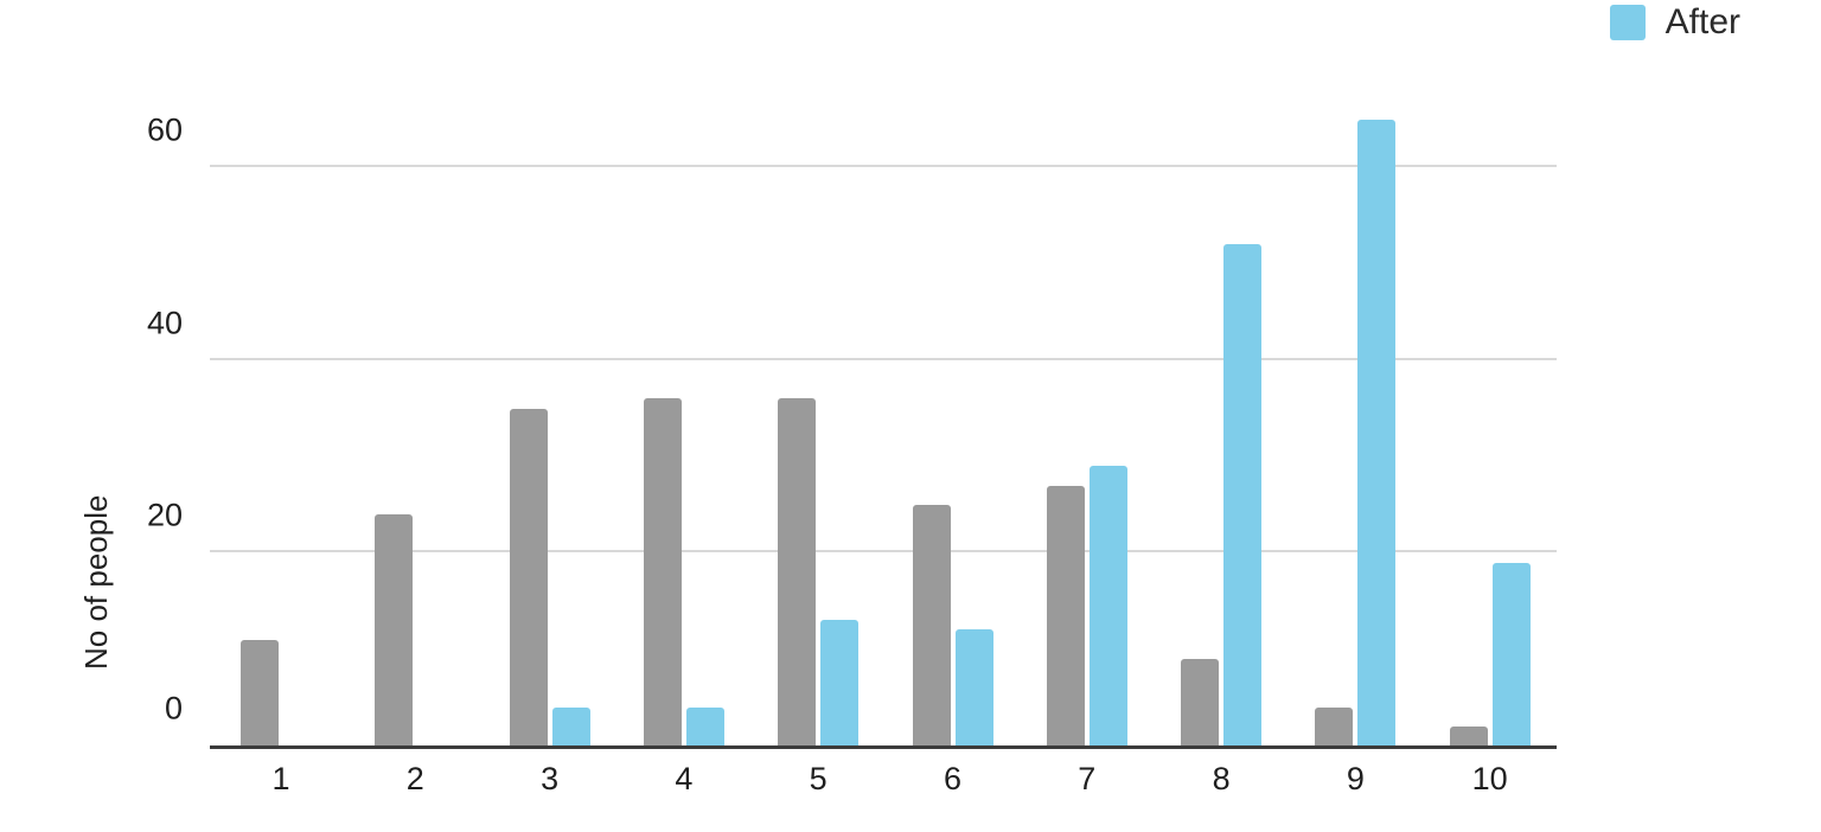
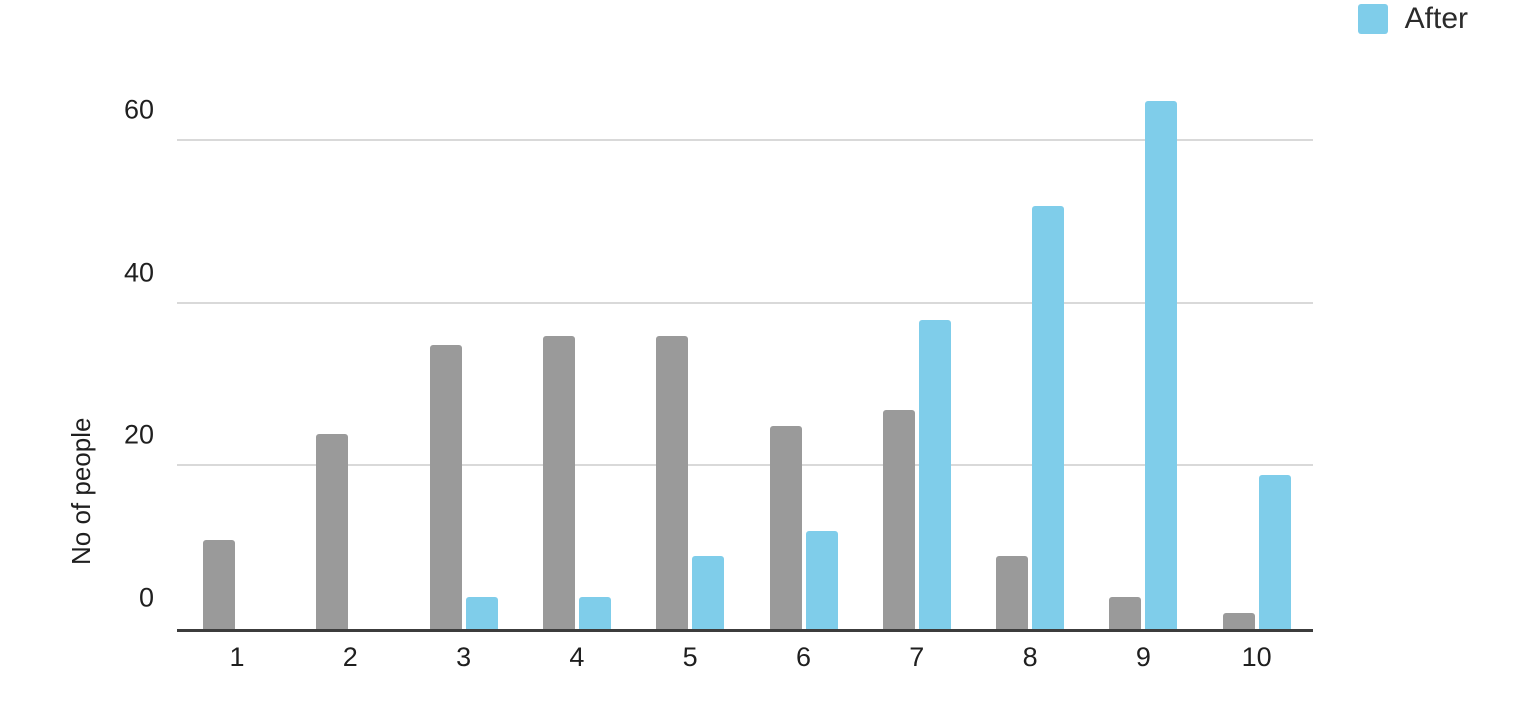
After/5: 13 -> 9
After/7: 29 -> 38
